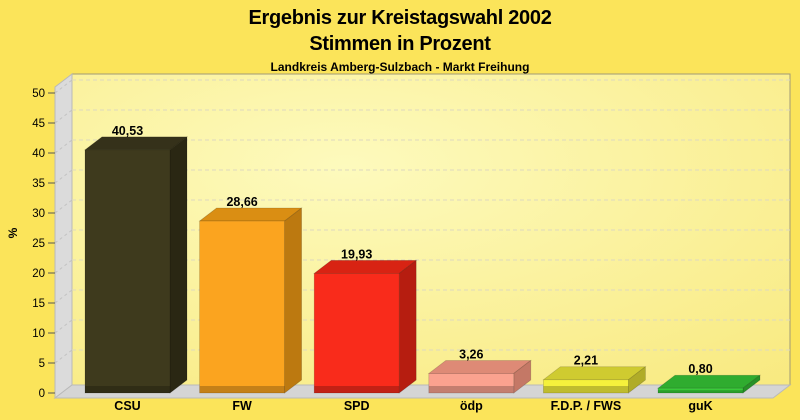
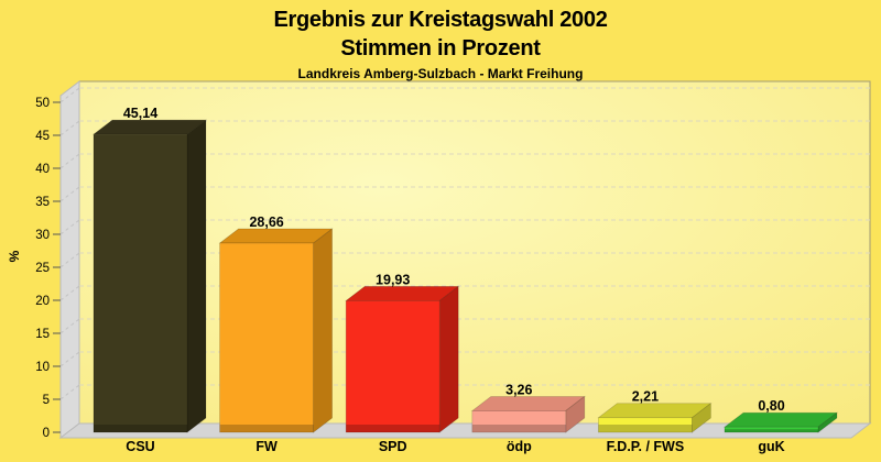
CSU: 40,53 -> 45,14
